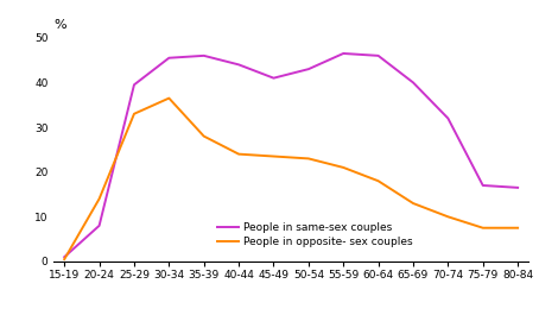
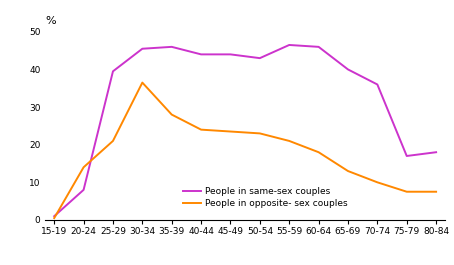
People in opposite- sex couples/25-29: 33.0 -> 21.0
People in same-sex couples/45-49: 41.0 -> 44.0
People in same-sex couples/70-74: 32.0 -> 36.0
People in same-sex couples/80-84: 16.5 -> 18.0
